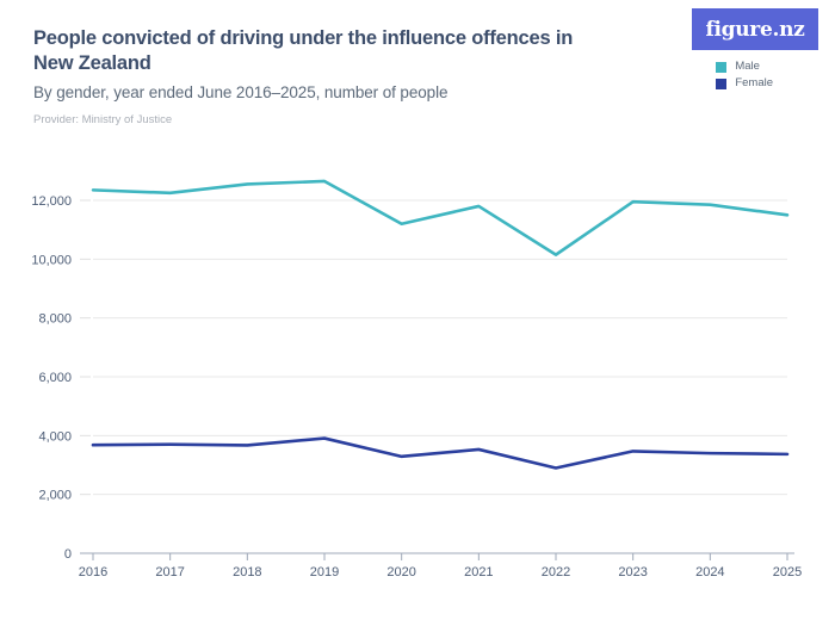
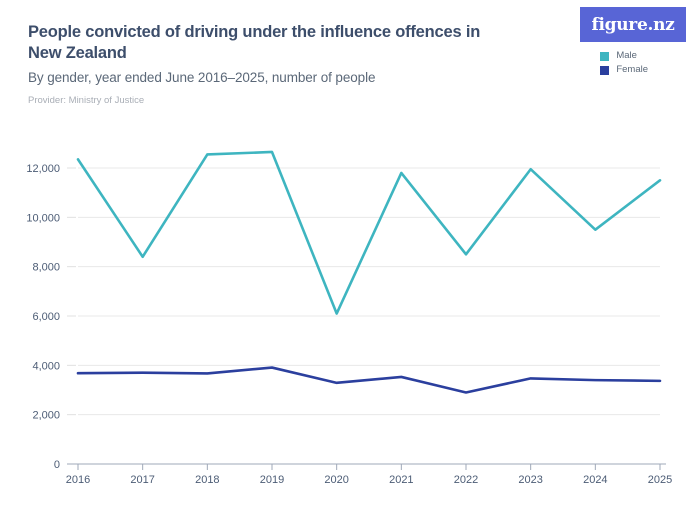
Male/2017: 12200 -> 8400
Male/2020: 11200 -> 6100
Male/2022: 10200 -> 8500
Male/2024: 11800 -> 9500
